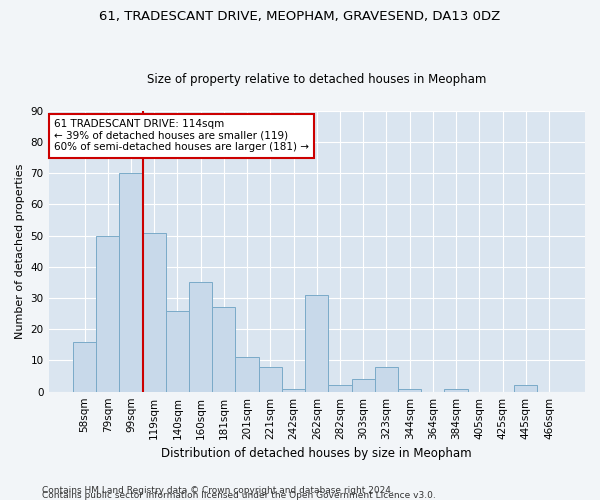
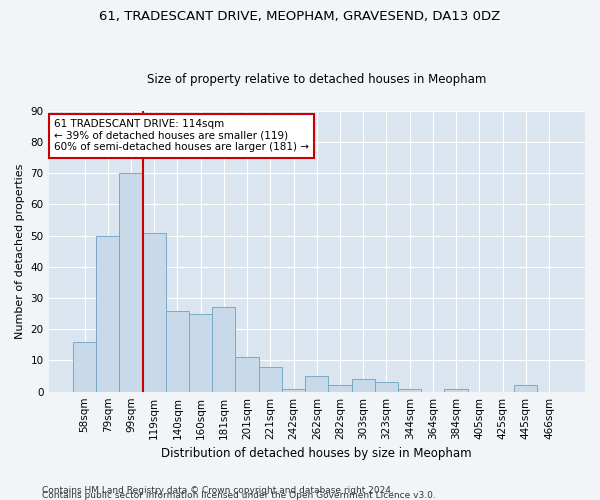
160sqm: 35 -> 25
262sqm: 31 -> 5
323sqm: 8 -> 3
